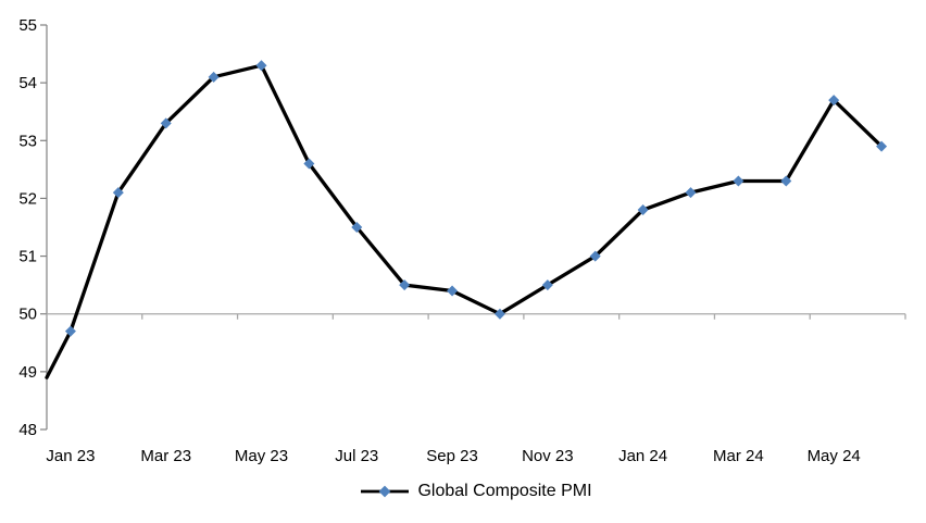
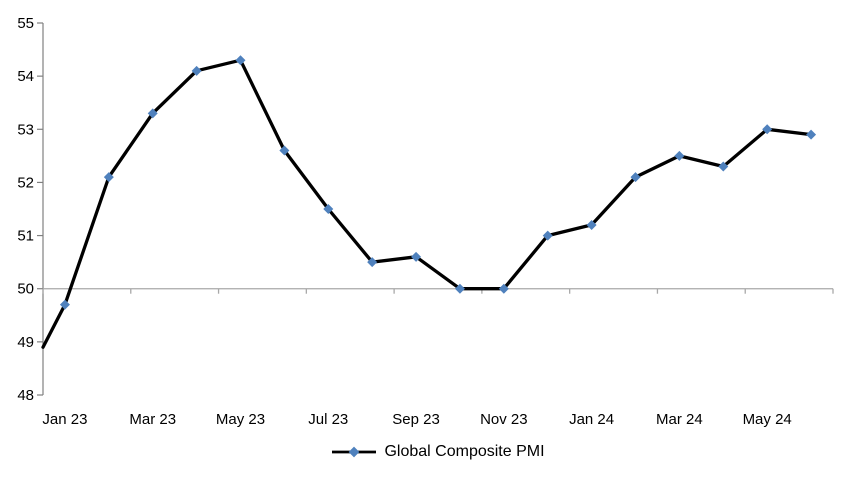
Sep 23: 50.4 -> 50.6
Nov 23: 50.5 -> 50.0
Jan 24: 51.8 -> 51.2
Mar 24: 52.3 -> 52.5
May 24: 53.7 -> 53.0
